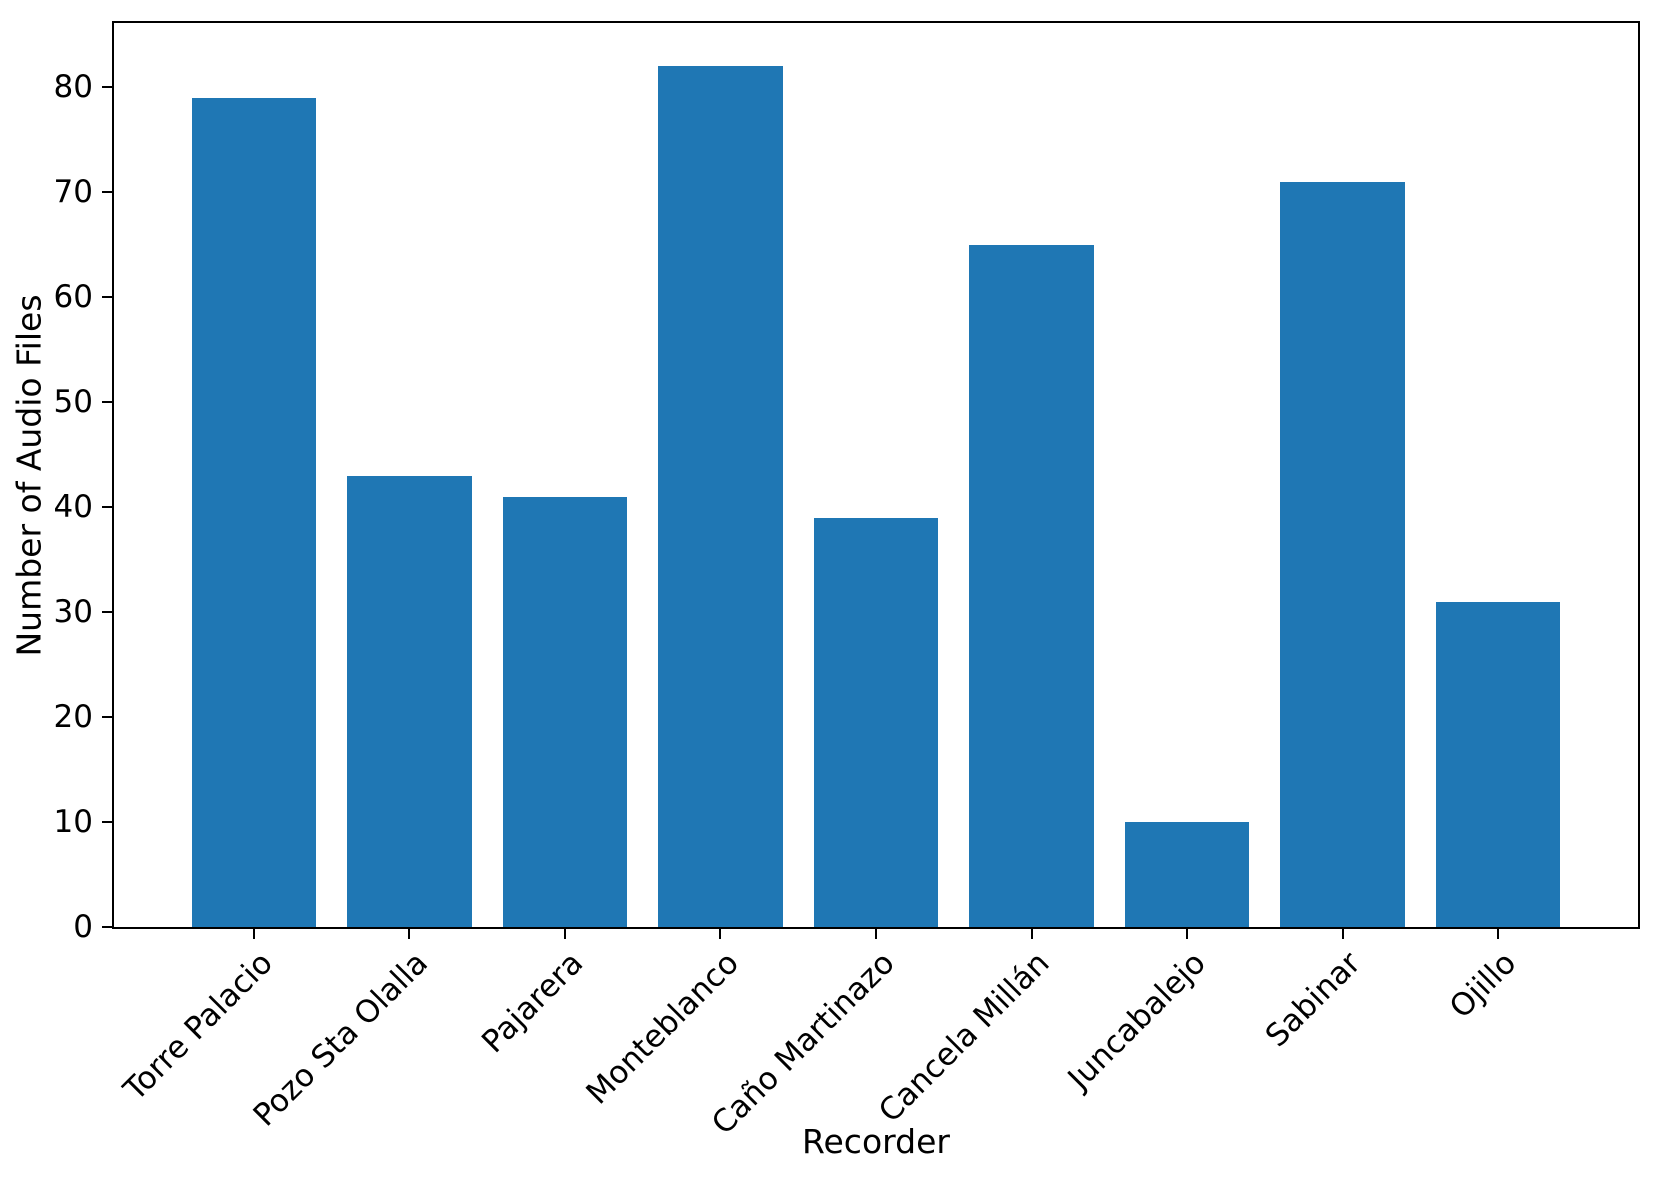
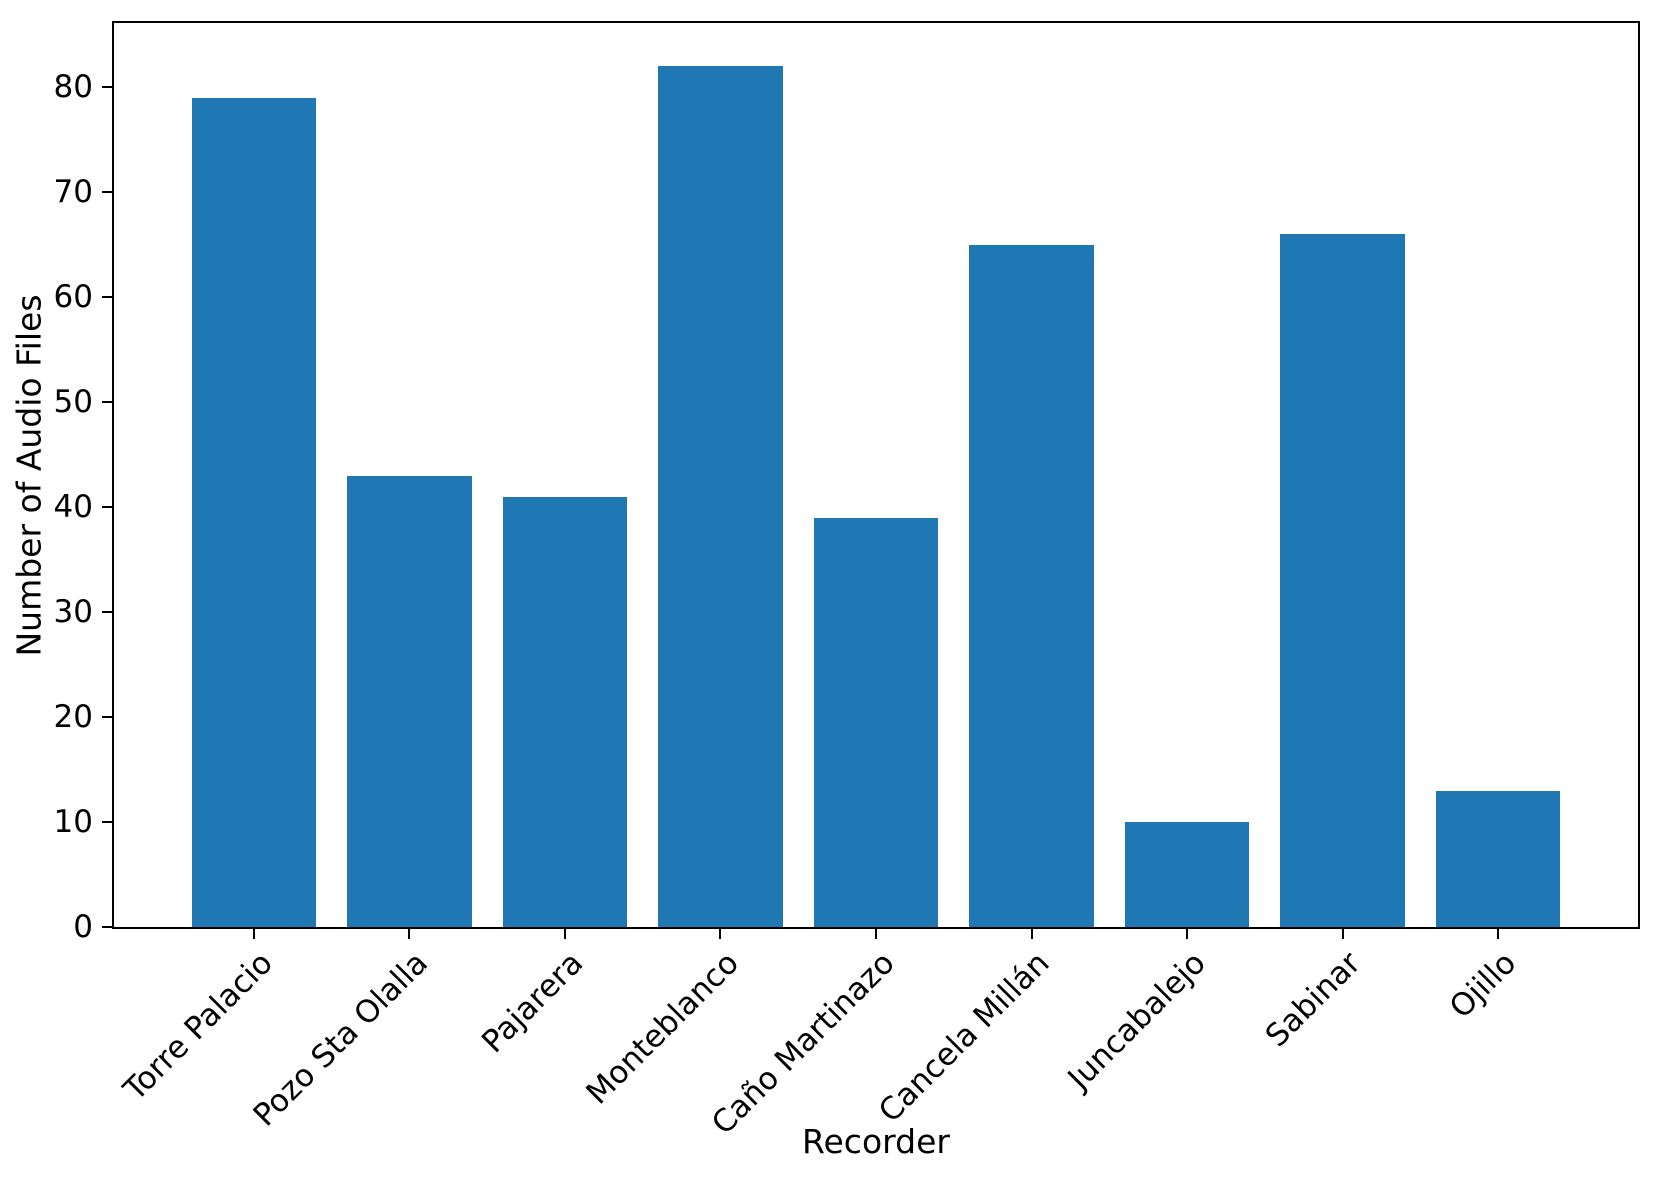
Sabinar: 71 -> 66
Ojillo: 31 -> 13
